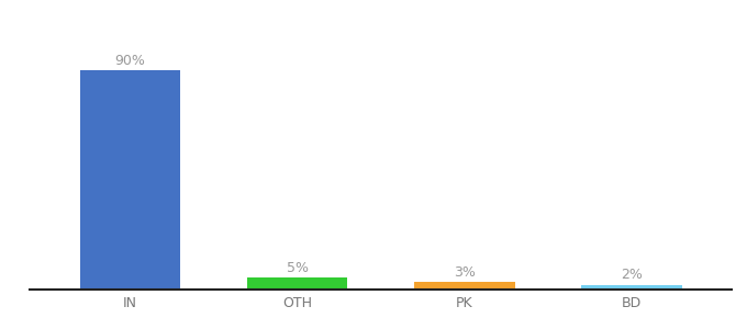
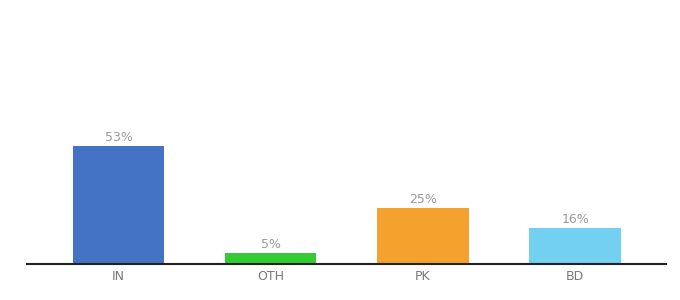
IN: 90% -> 53%
PK: 3% -> 25%
BD: 2% -> 16%
